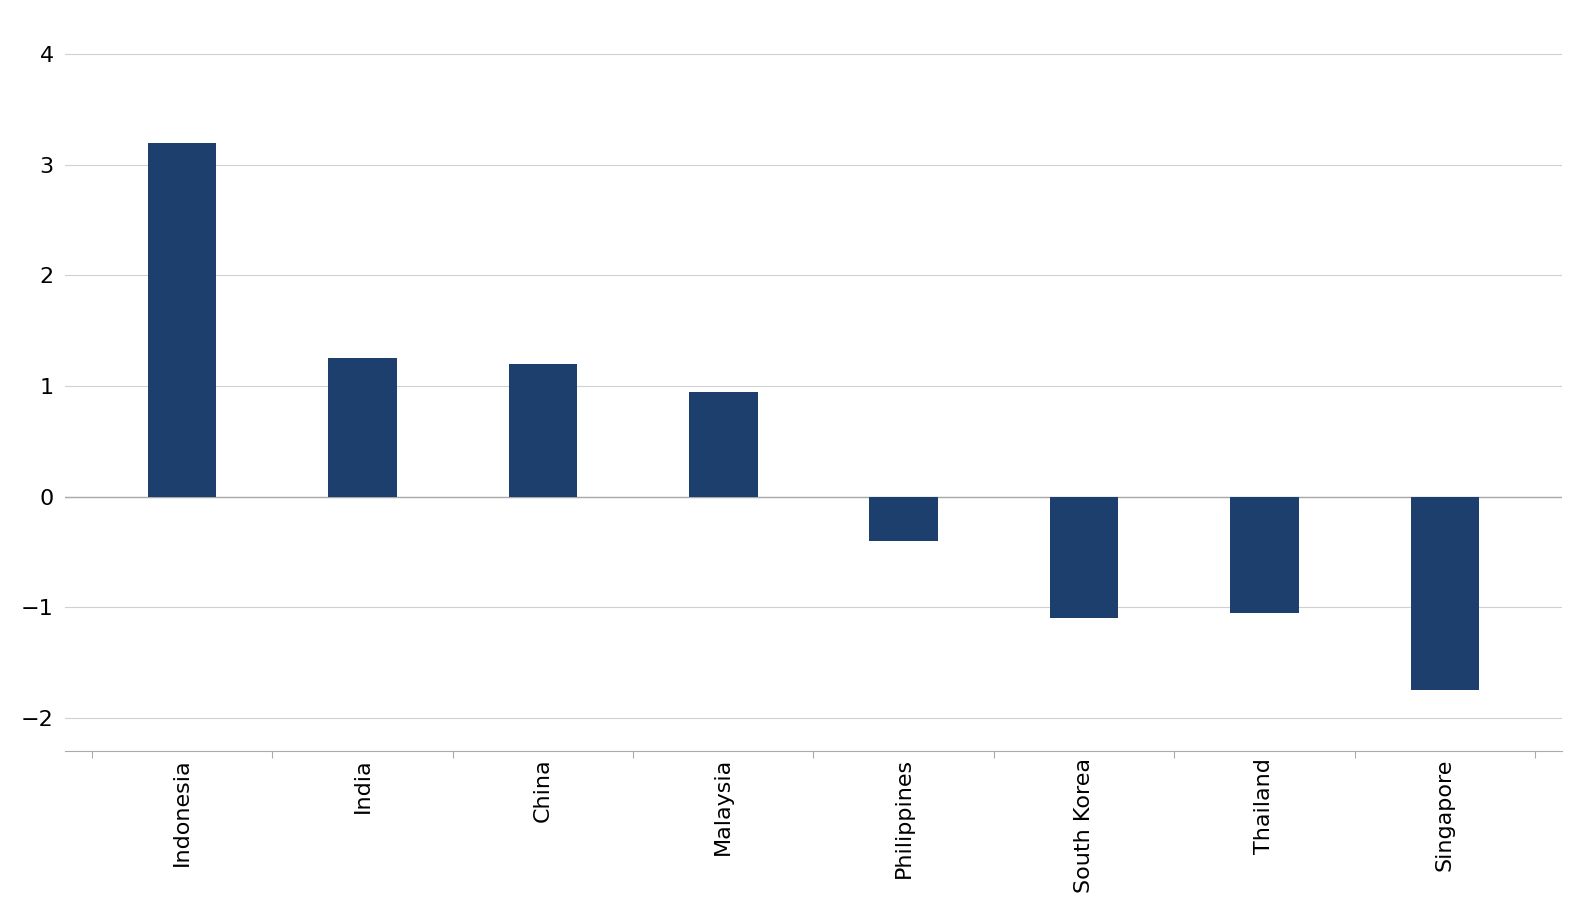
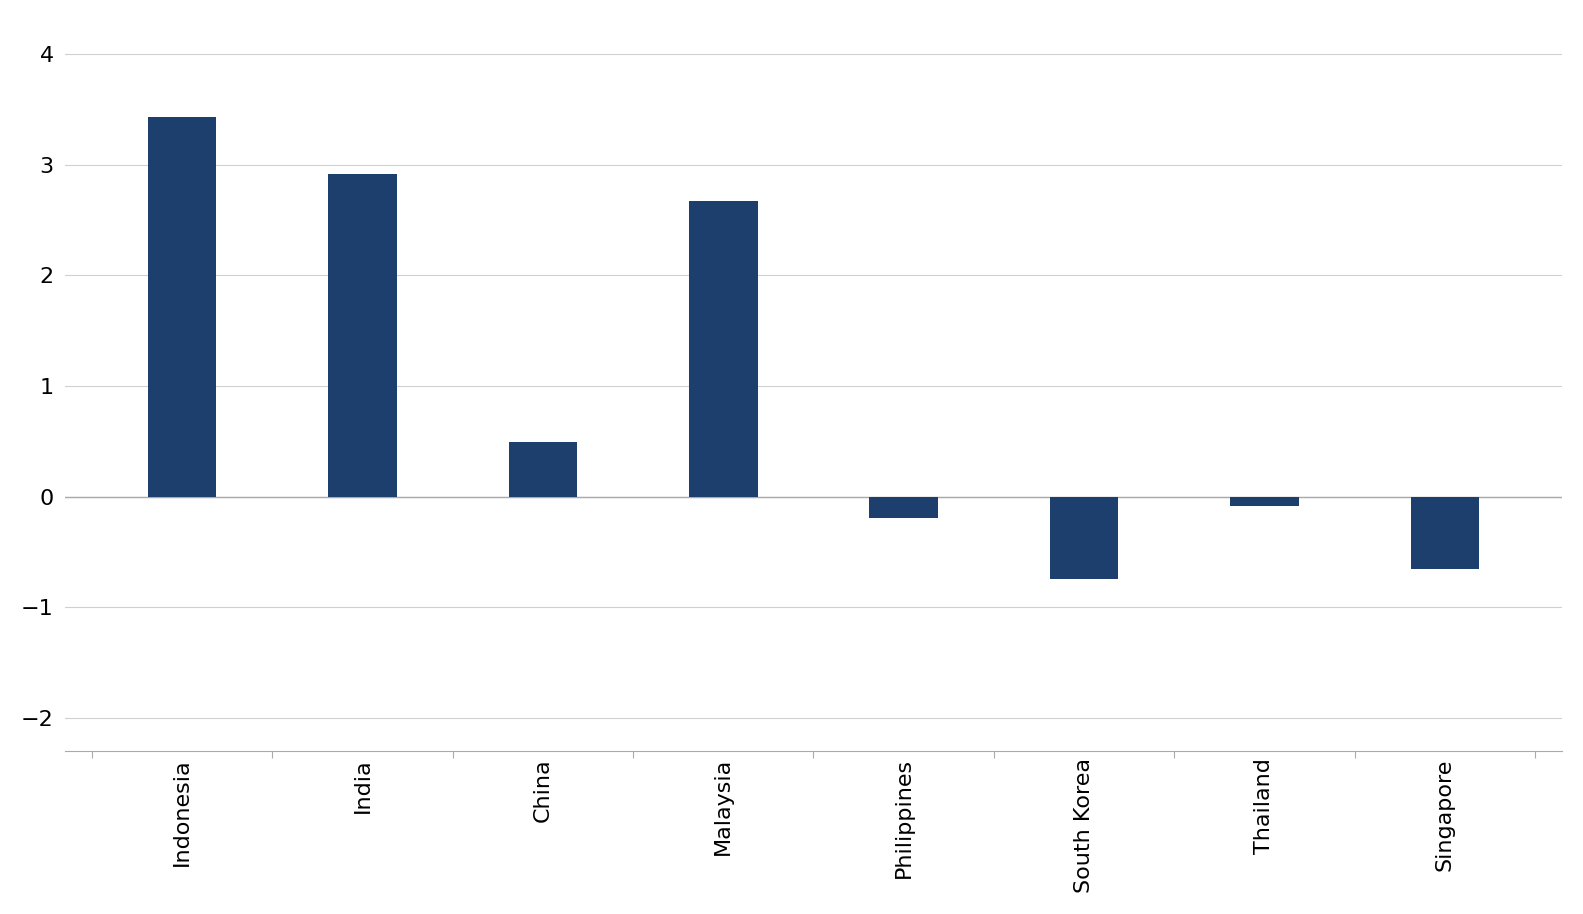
Indonesia: 3.20 -> 3.43
India: 1.25 -> 2.92
China: 1.20 -> 0.49
Malaysia: 0.95 -> 2.67
Philippines: -0.40 -> -0.19
South Korea: -1.10 -> -0.74
Thailand: -1.05 -> -0.08
Singapore: -1.75 -> -0.65
